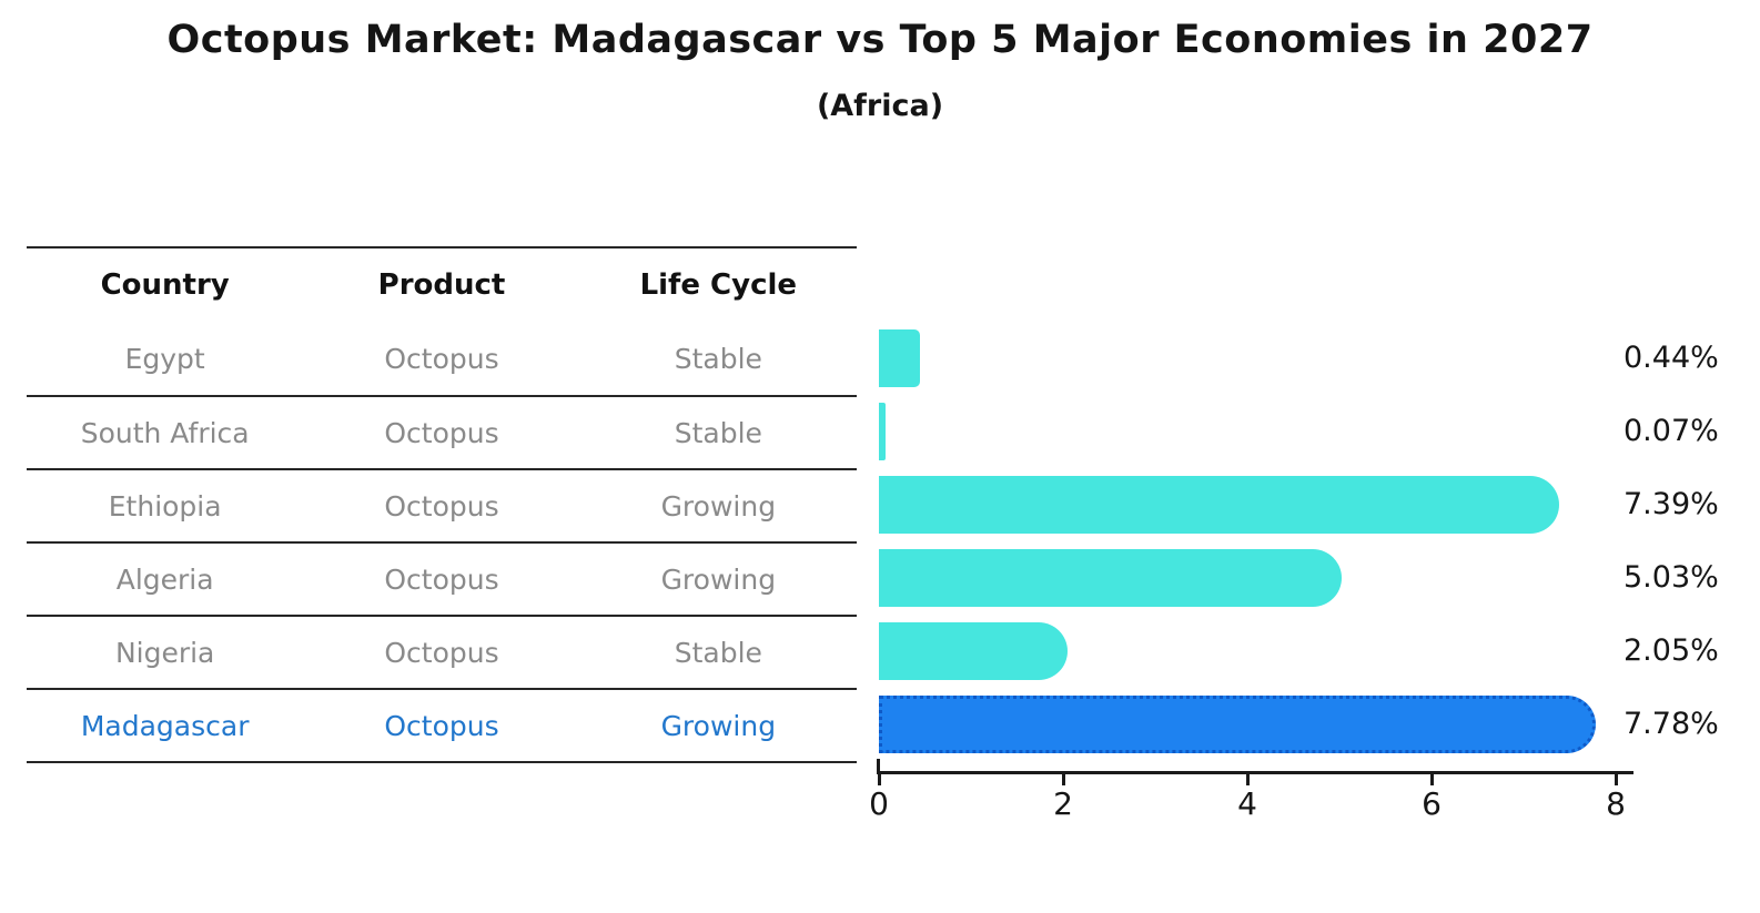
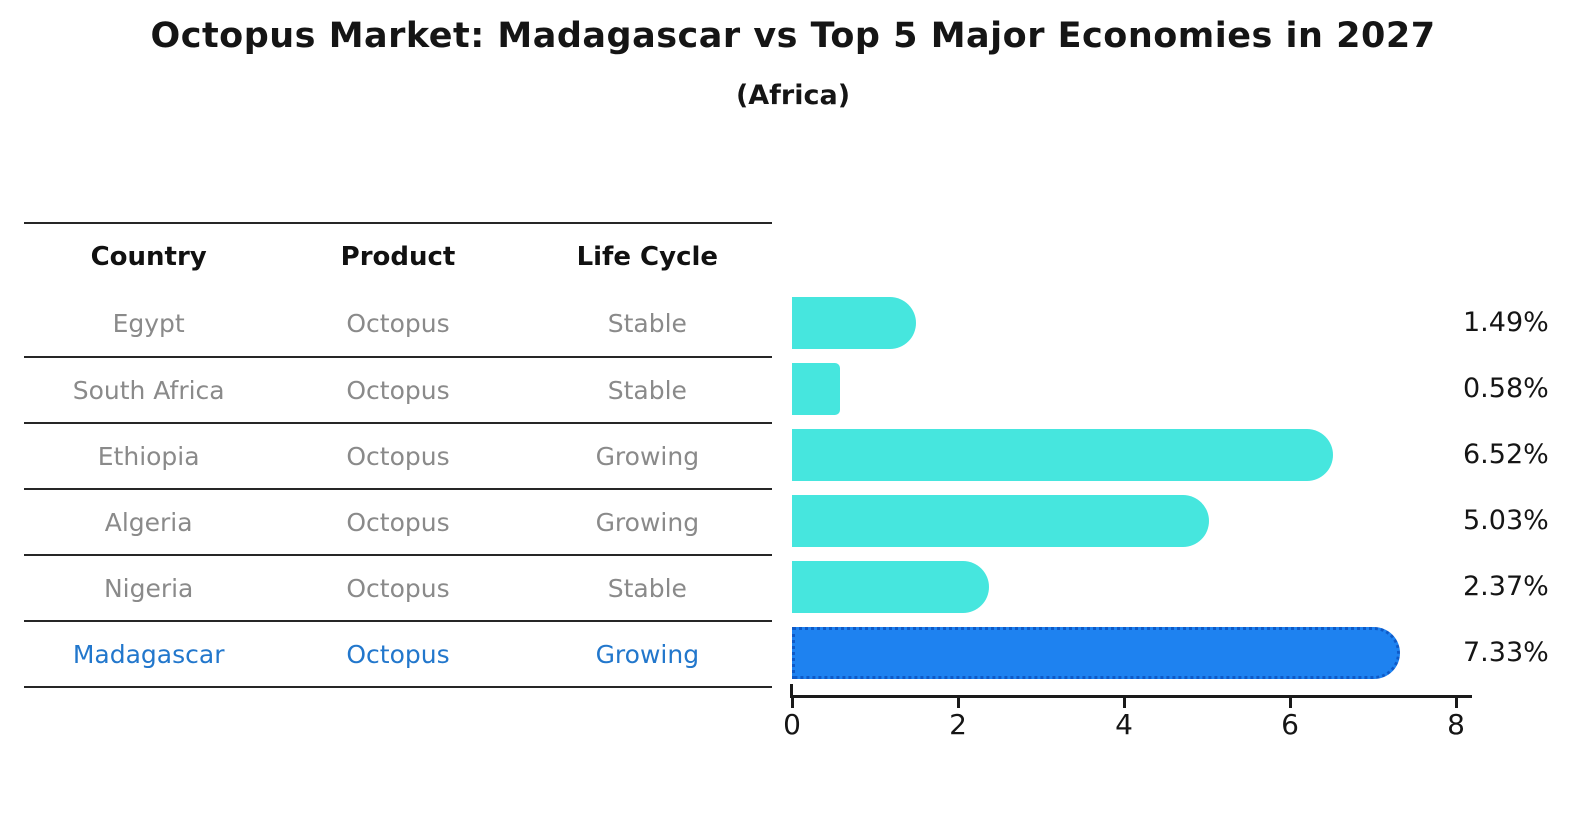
Egypt: 0.44% -> 1.49%
South Africa: 0.07% -> 0.58%
Ethiopia: 7.39% -> 6.52%
Nigeria: 2.05% -> 2.37%
Madagascar: 7.78% -> 7.33%
